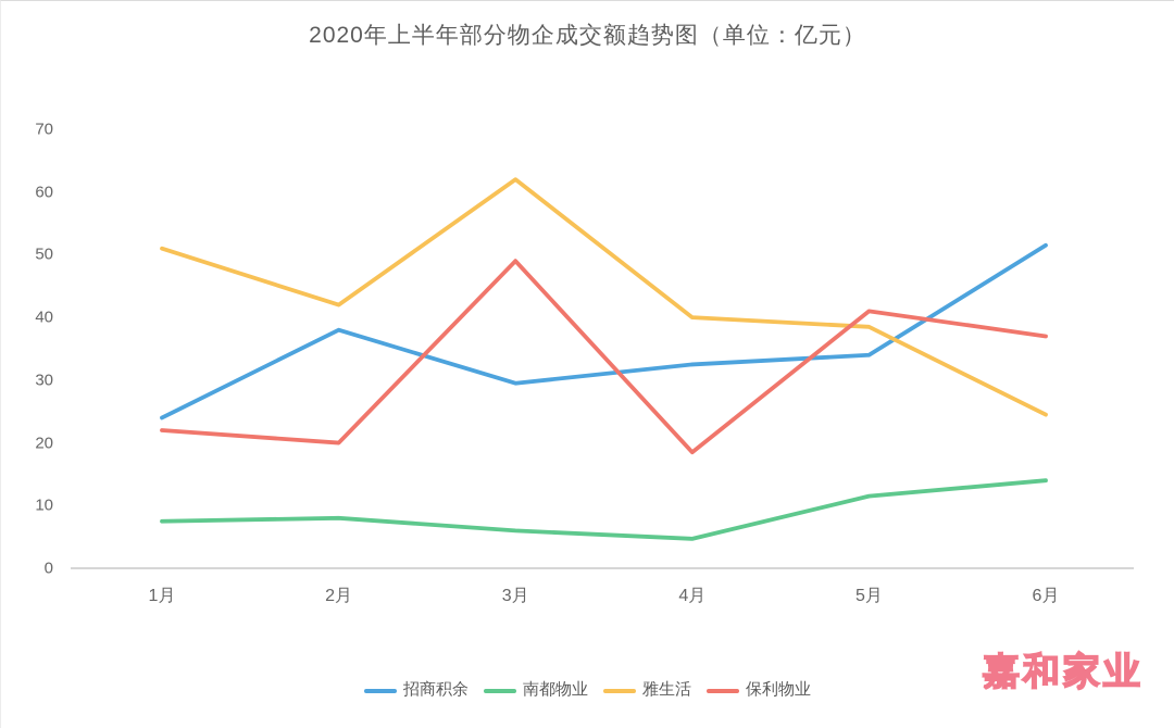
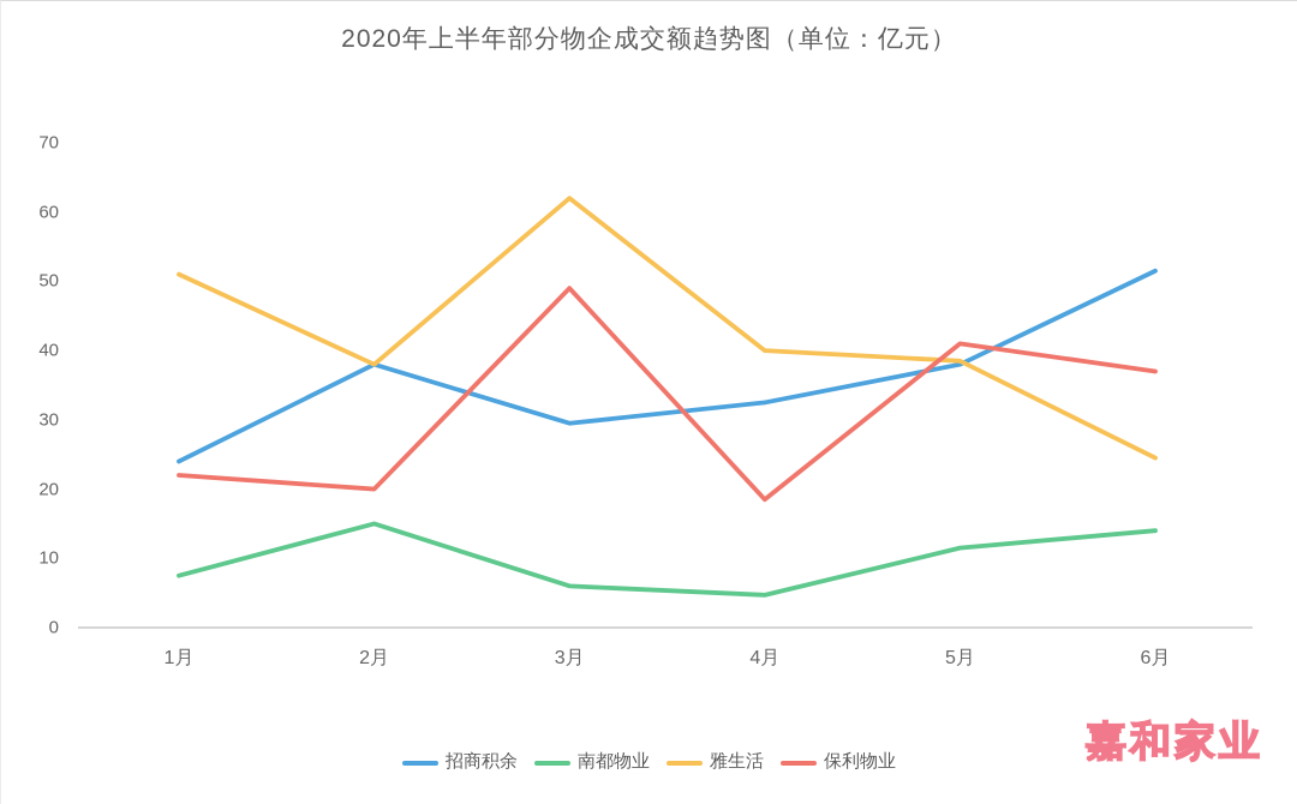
南都物业/2月: 8 -> 15
雅生活/2月: 42 -> 38
招商积余/5月: 34 -> 38
